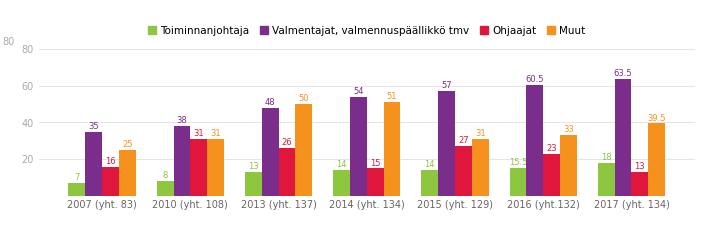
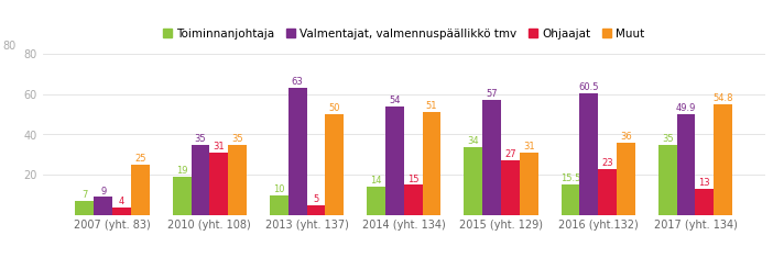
Valmentajat, valmennuspäällikkö tmv/2007 (yht. 83): 35 -> 9
Ohjaajat/2007 (yht. 83): 16 -> 4
Toiminnanjohtaja/2010 (yht. 108): 8 -> 19
Valmentajat, valmennuspäällikkö tmv/2010 (yht. 108): 38 -> 35
Muut/2010 (yht. 108): 31 -> 35
Toiminnanjohtaja/2013 (yht. 137): 13 -> 10
Valmentajat, valmennuspäällikkö tmv/2013 (yht. 137): 48 -> 63
Ohjaajat/2013 (yht. 137): 26 -> 5
Toiminnanjohtaja/2015 (yht. 129): 14 -> 34
Muut/2016 (yht.132): 33 -> 36
Toiminnanjohtaja/2017 (yht. 134): 18 -> 35
Valmentajat, valmennuspäällikkö tmv/2017 (yht. 134): 63.5 -> 49.9
Muut/2017 (yht. 134): 39.5 -> 54.8
